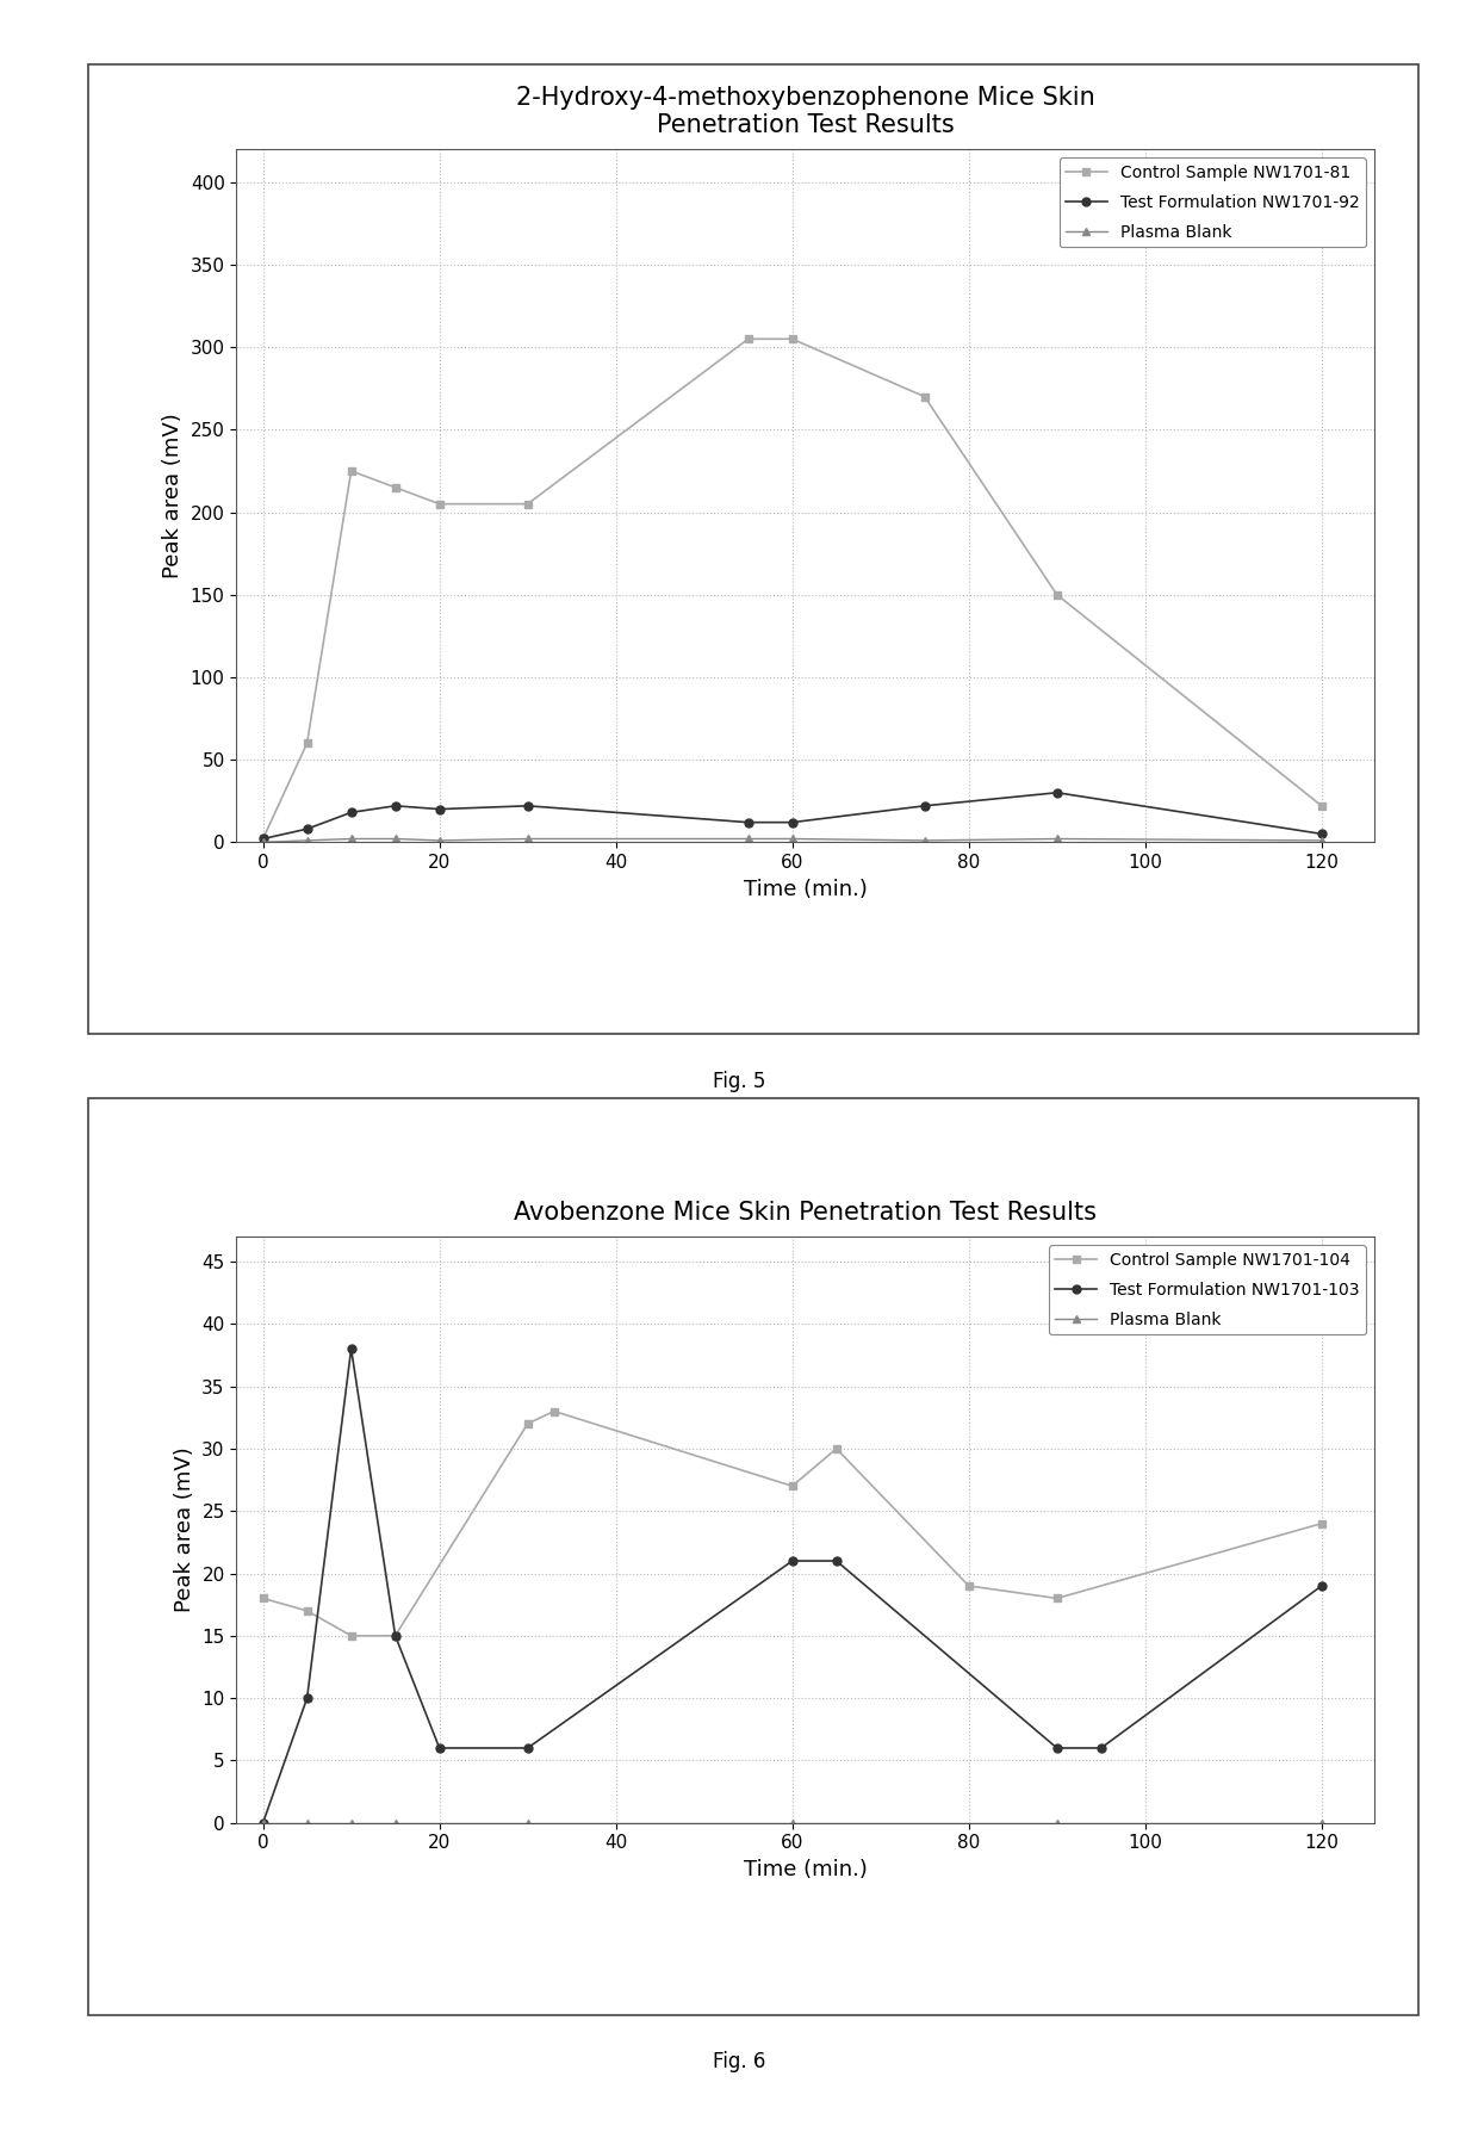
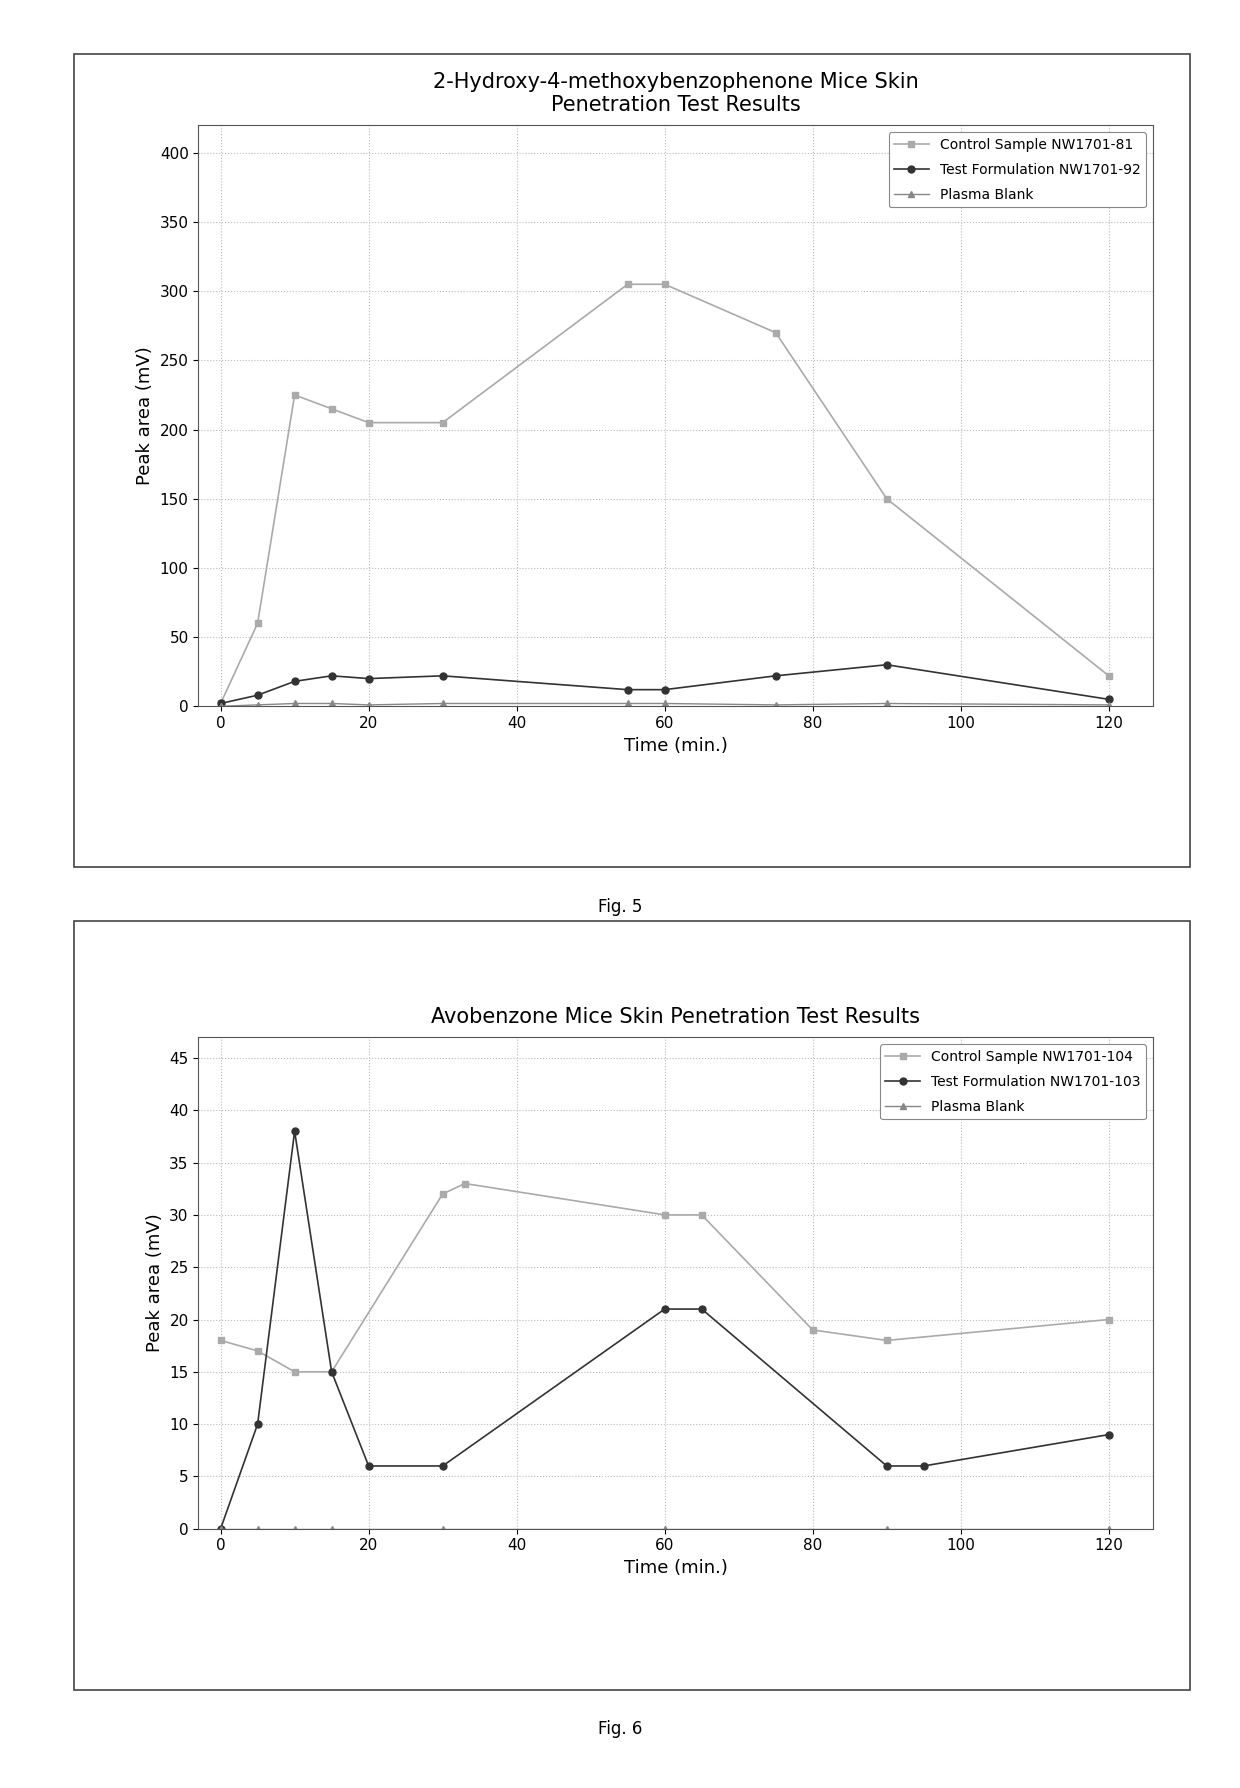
Avobenzone Mice Skin Penetration Test Results/Control Sample NW1701-104/60: 27 -> 30
Avobenzone Mice Skin Penetration Test Results/Control Sample NW1701-104/120: 24 -> 20
Avobenzone Mice Skin Penetration Test Results/Test Formulation NW1701-103/120: 19 -> 9
